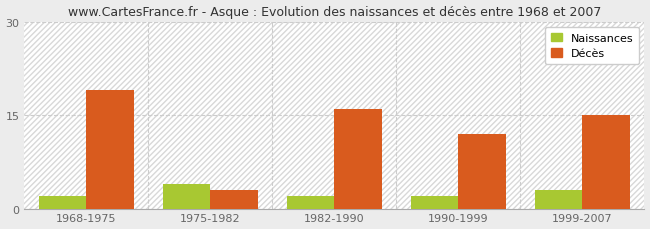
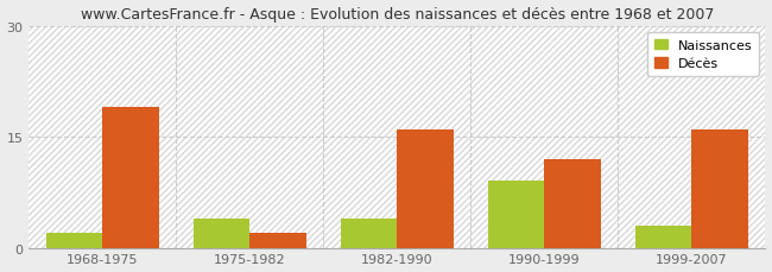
Décès/1975-1982: 3 -> 2
Naissances/1982-1990: 2 -> 4
Naissances/1990-1999: 2 -> 9
Décès/1999-2007: 15 -> 16
